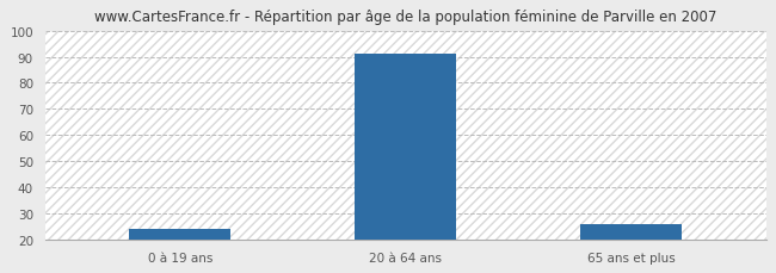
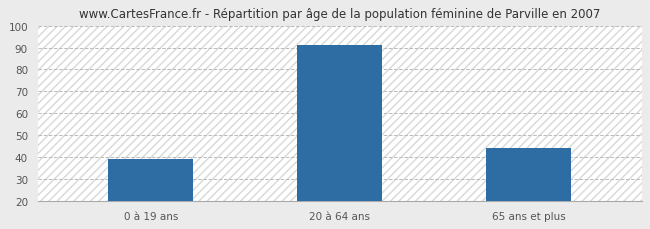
0 à 19 ans: 24 -> 39
65 ans et plus: 26 -> 44
